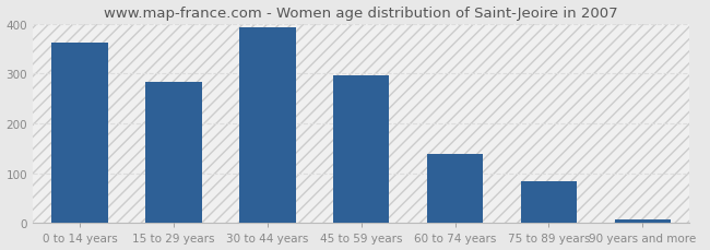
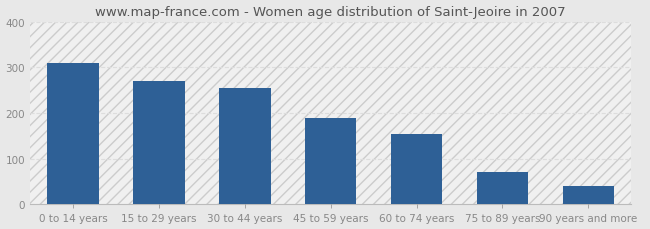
0 to 14 years: 362 -> 310
15 to 29 years: 282 -> 270
30 to 44 years: 392 -> 255
45 to 59 years: 296 -> 190
60 to 74 years: 138 -> 155
75 to 89 years: 85 -> 70
90 years and more: 8 -> 40
